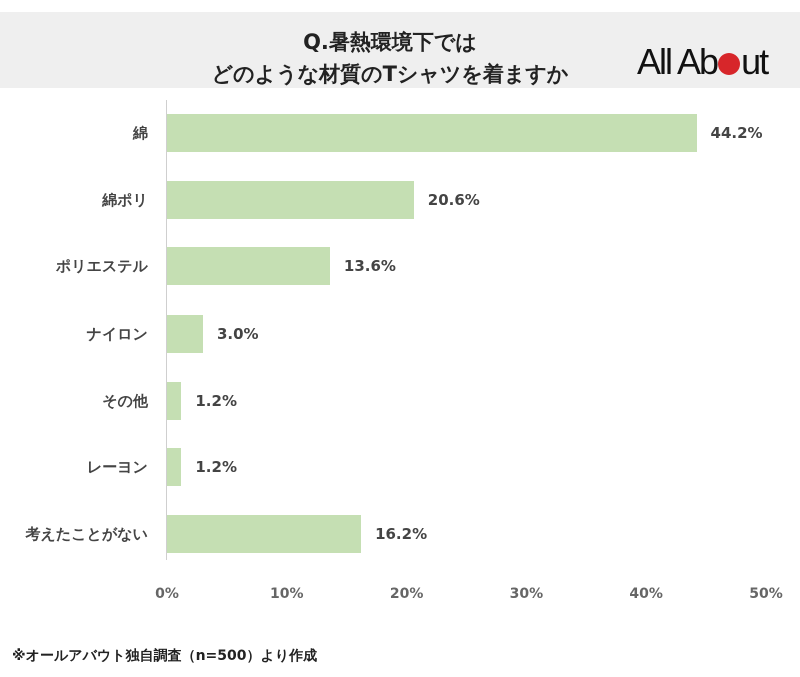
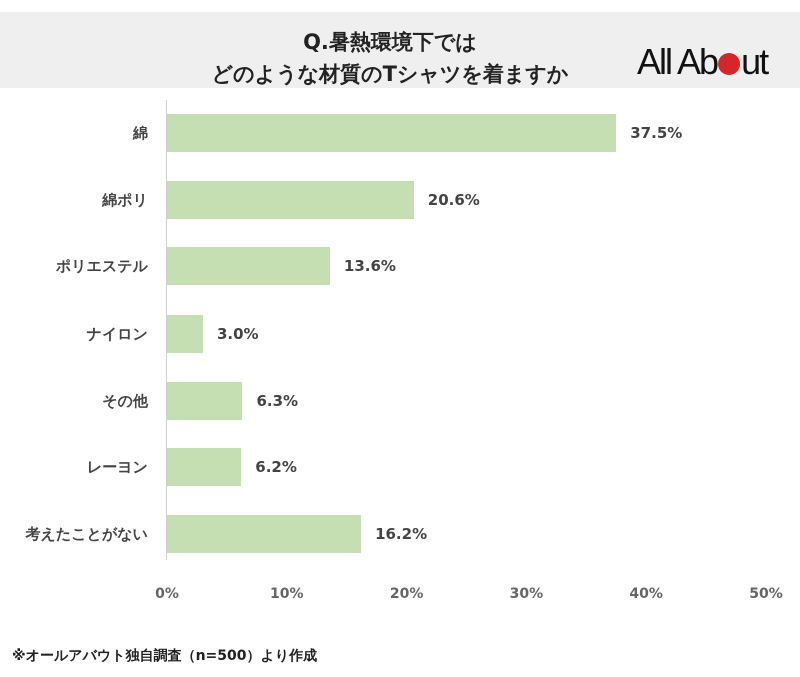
綿: 44.2% -> 37.5%
その他: 1.2% -> 6.3%
レーヨン: 1.2% -> 6.2%
